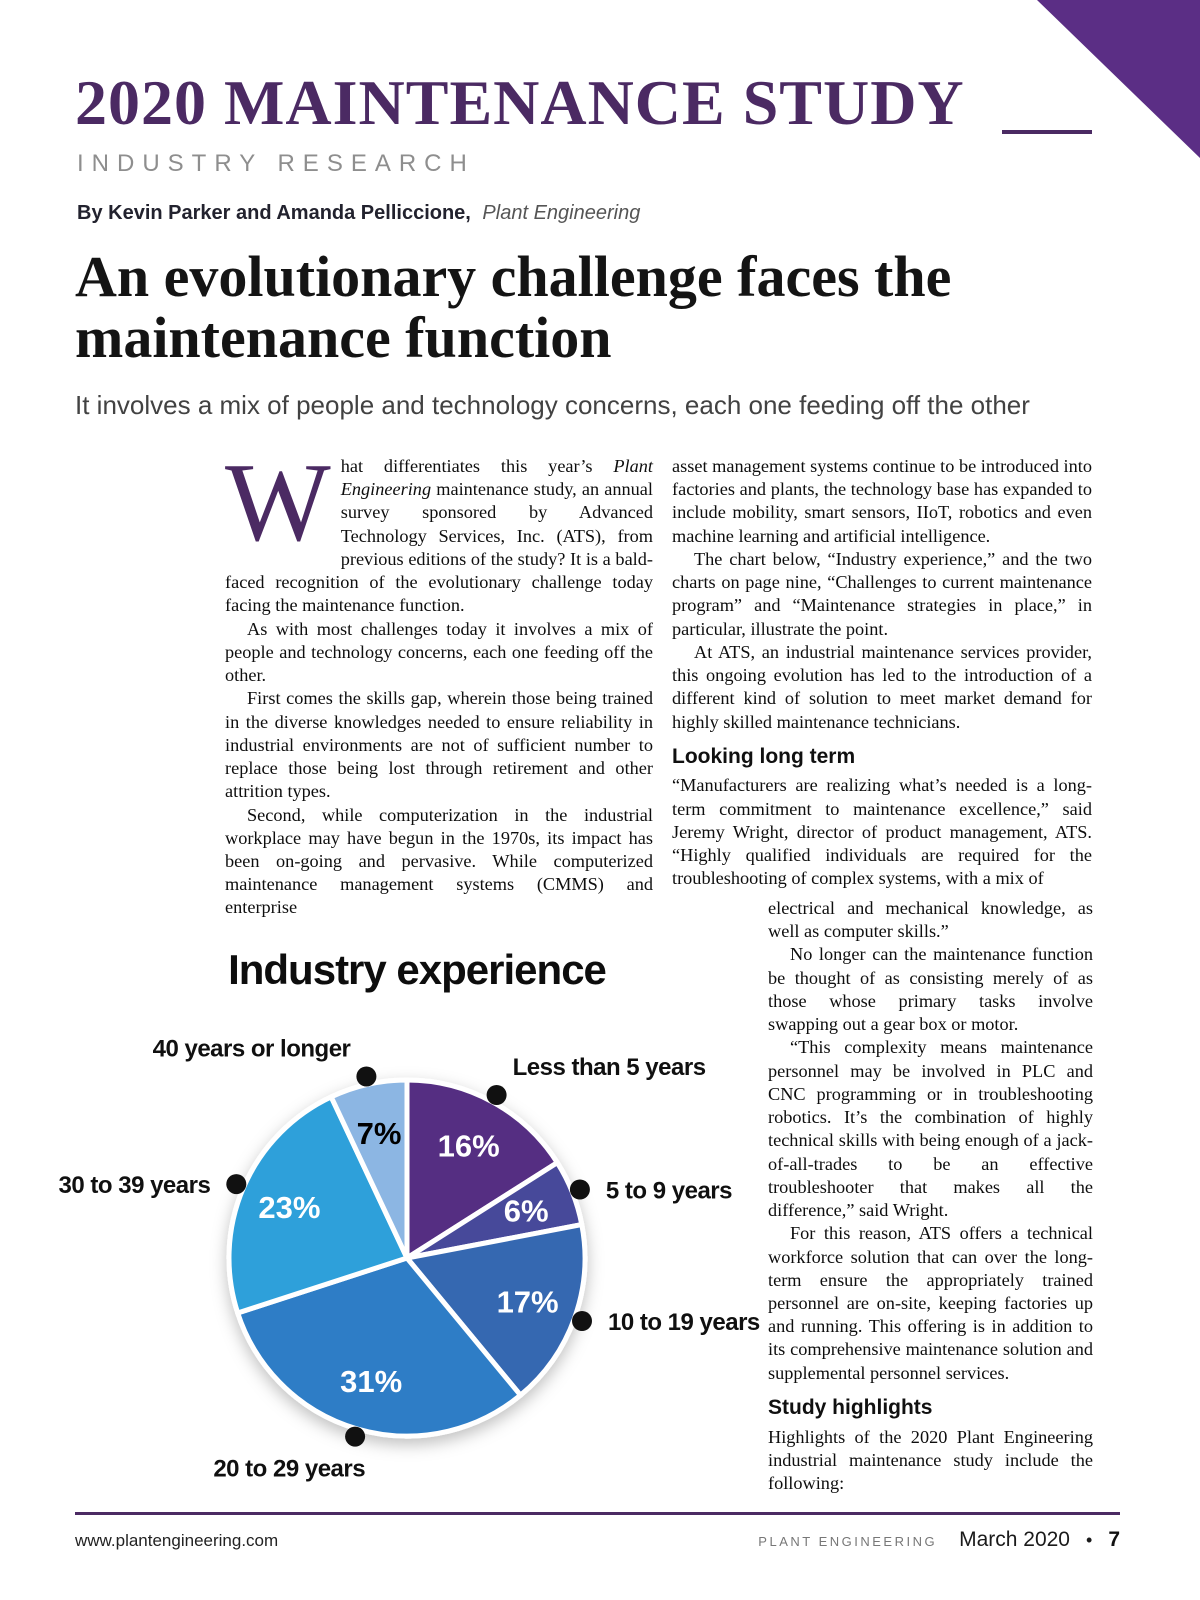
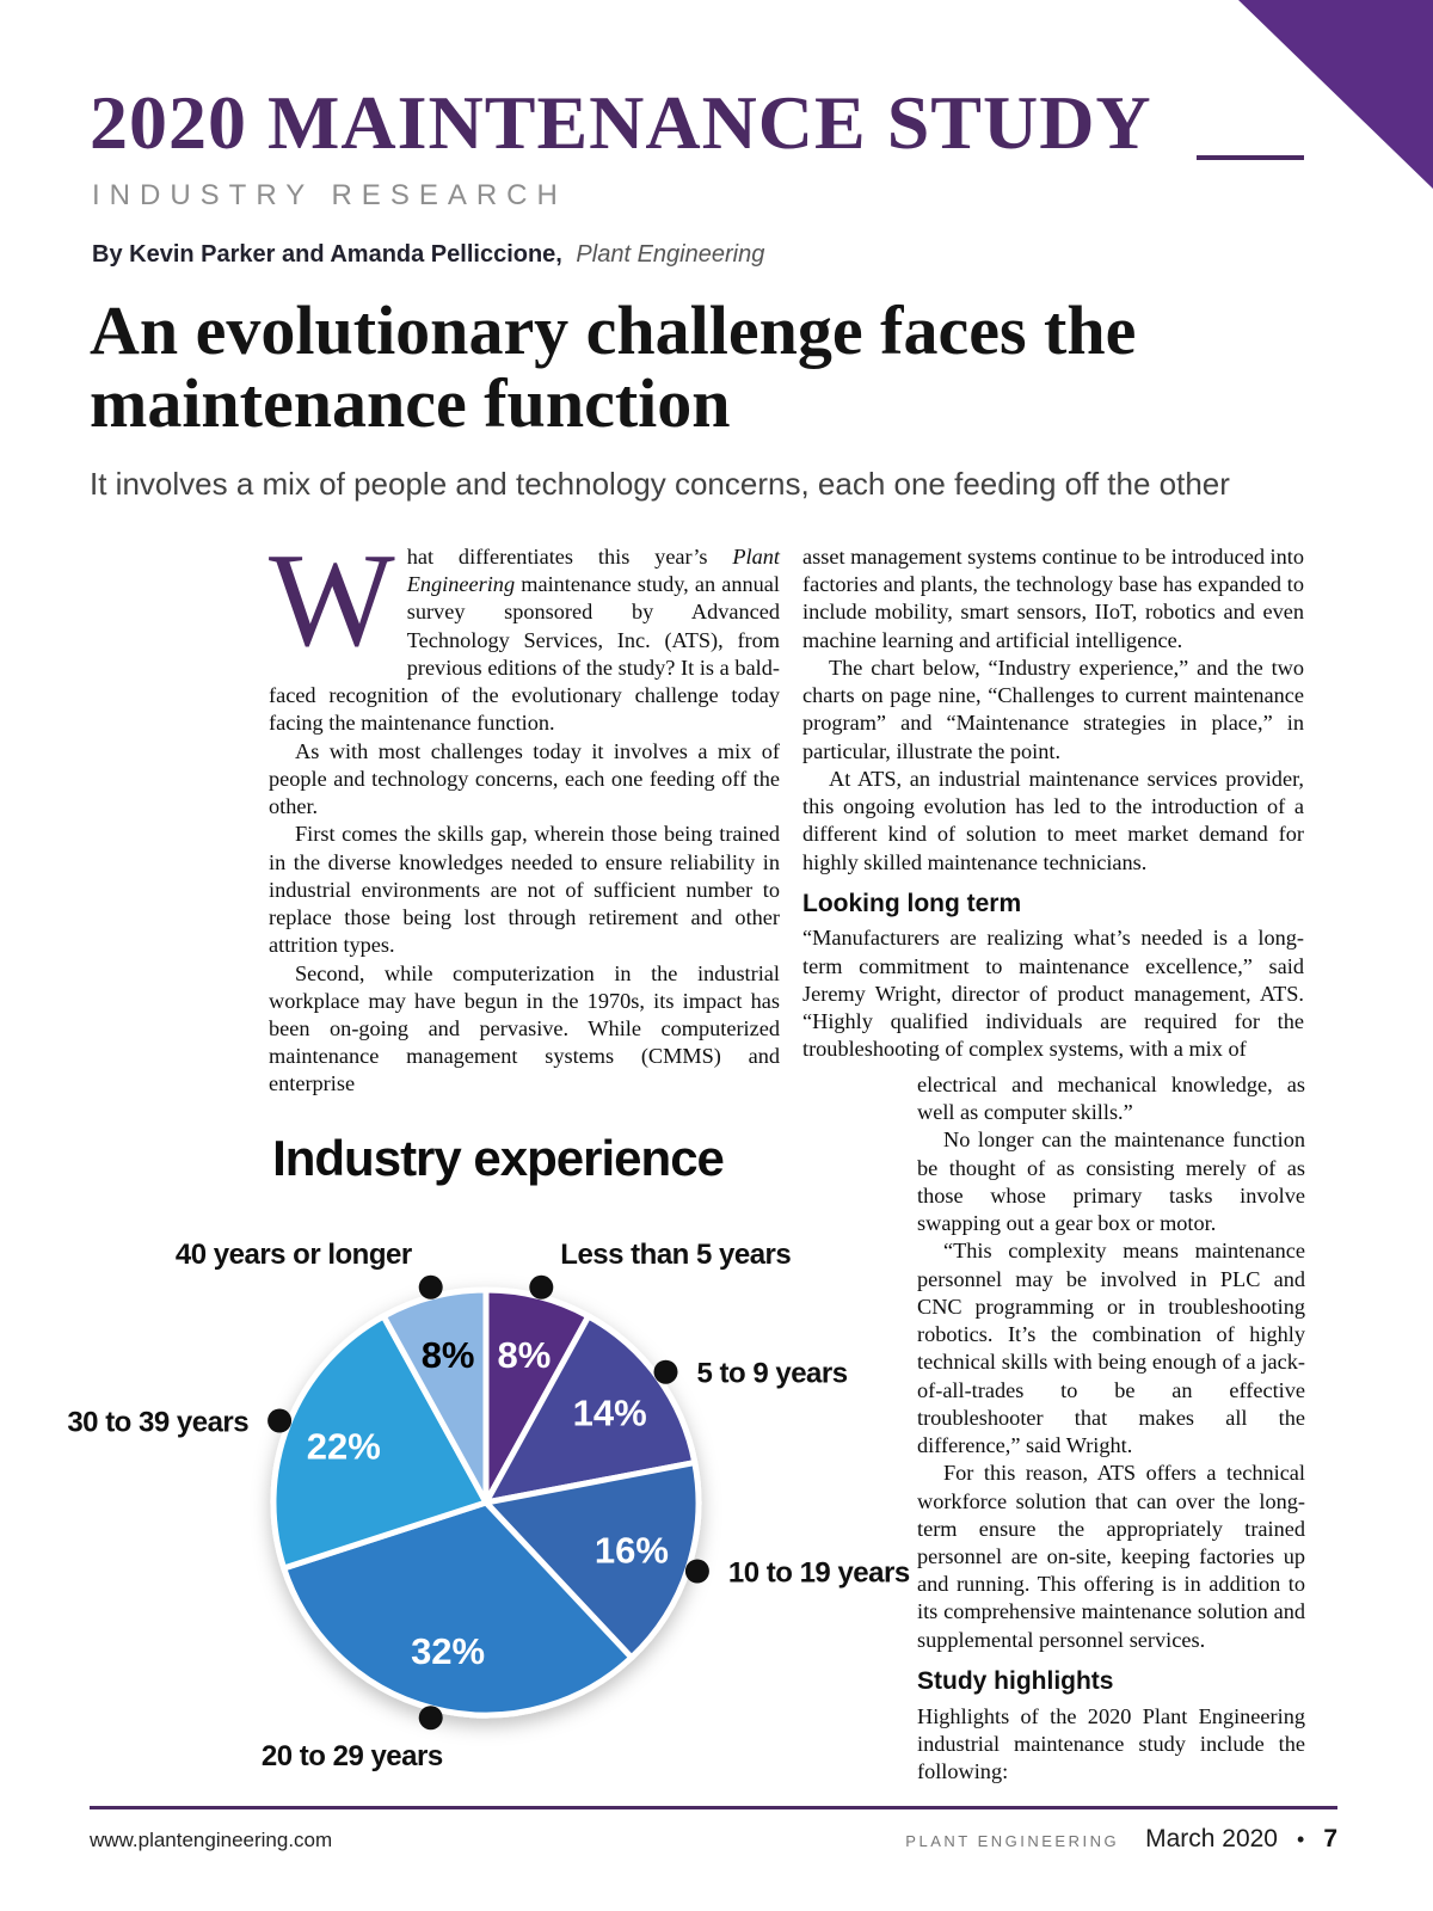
Less than 5 years: 16% -> 8%
5 to 9 years: 6% -> 14%
10 to 19 years: 17% -> 16%
20 to 29 years: 31% -> 32%
30 to 39 years: 23% -> 22%
40 years or longer: 7% -> 8%
